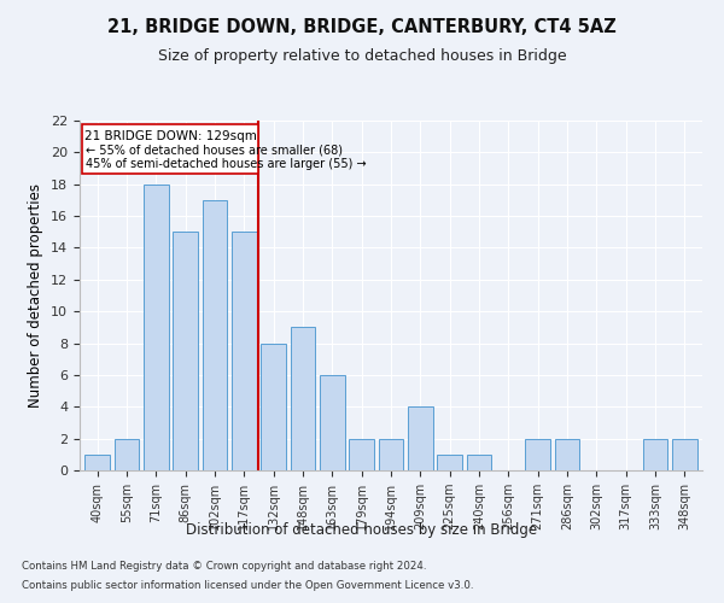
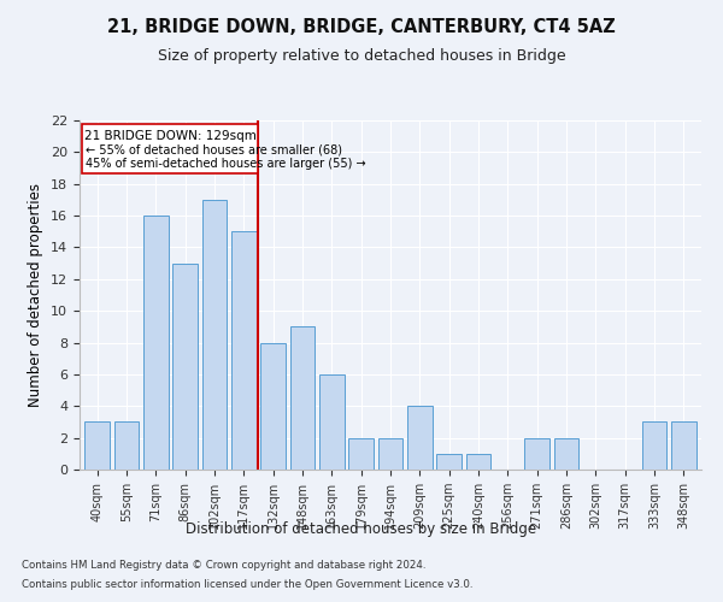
40sqm: 1 -> 3
55sqm: 2 -> 3
71sqm: 18 -> 16
86sqm: 15 -> 13
333sqm: 2 -> 3
348sqm: 2 -> 3
